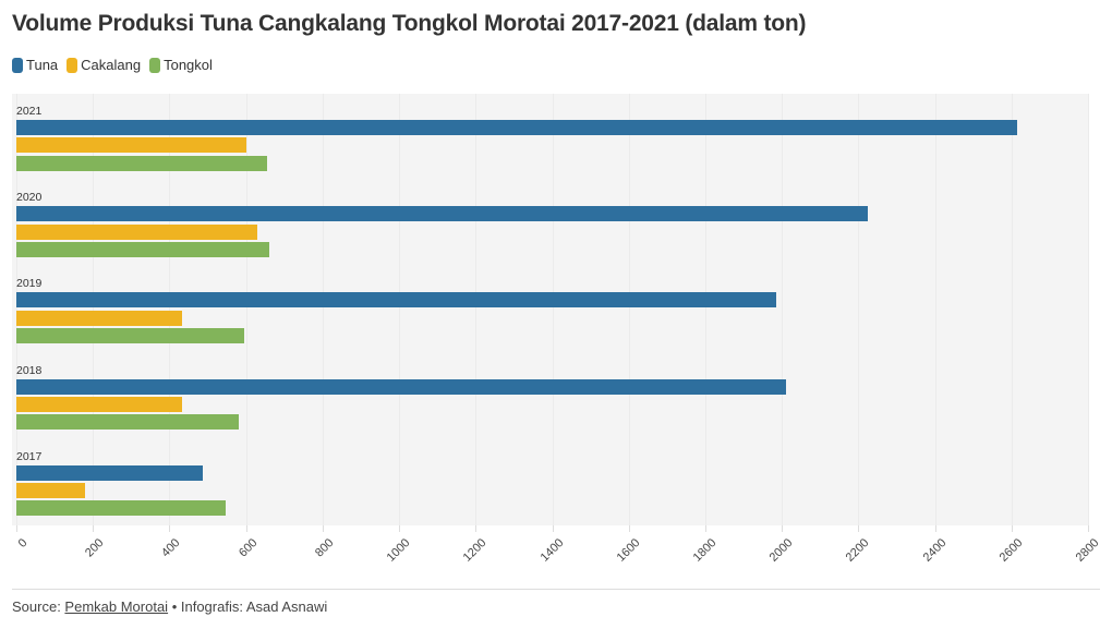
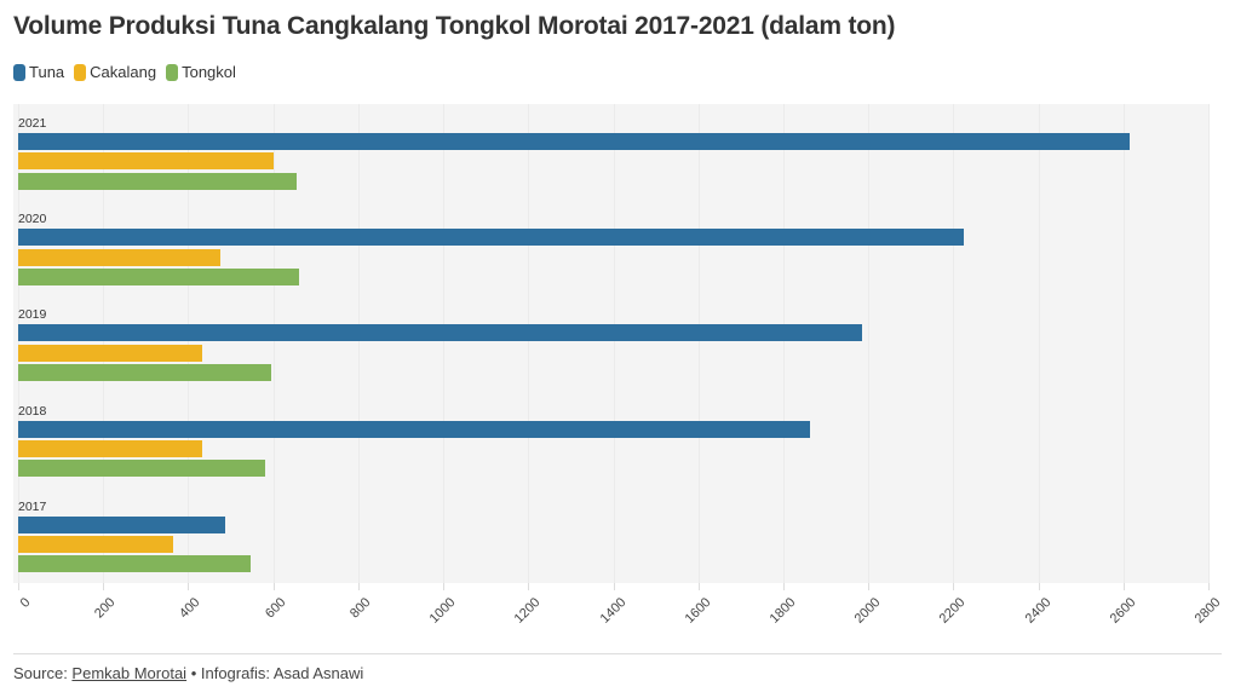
Cakalang/2020: 630 -> 480
Tuna/2018: 2010 -> 1860
Cakalang/2017: 180 -> 360
